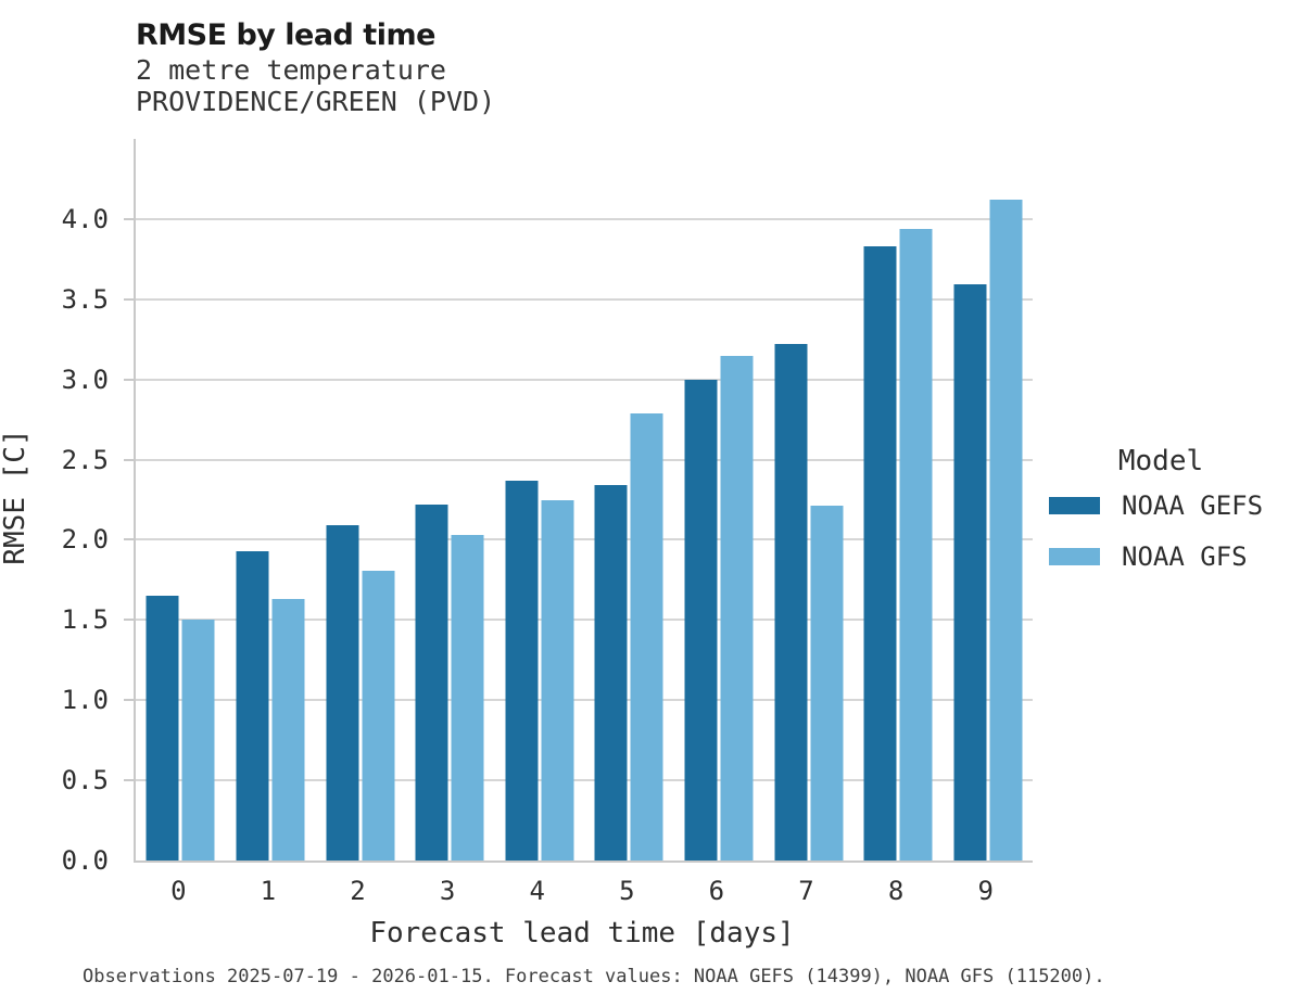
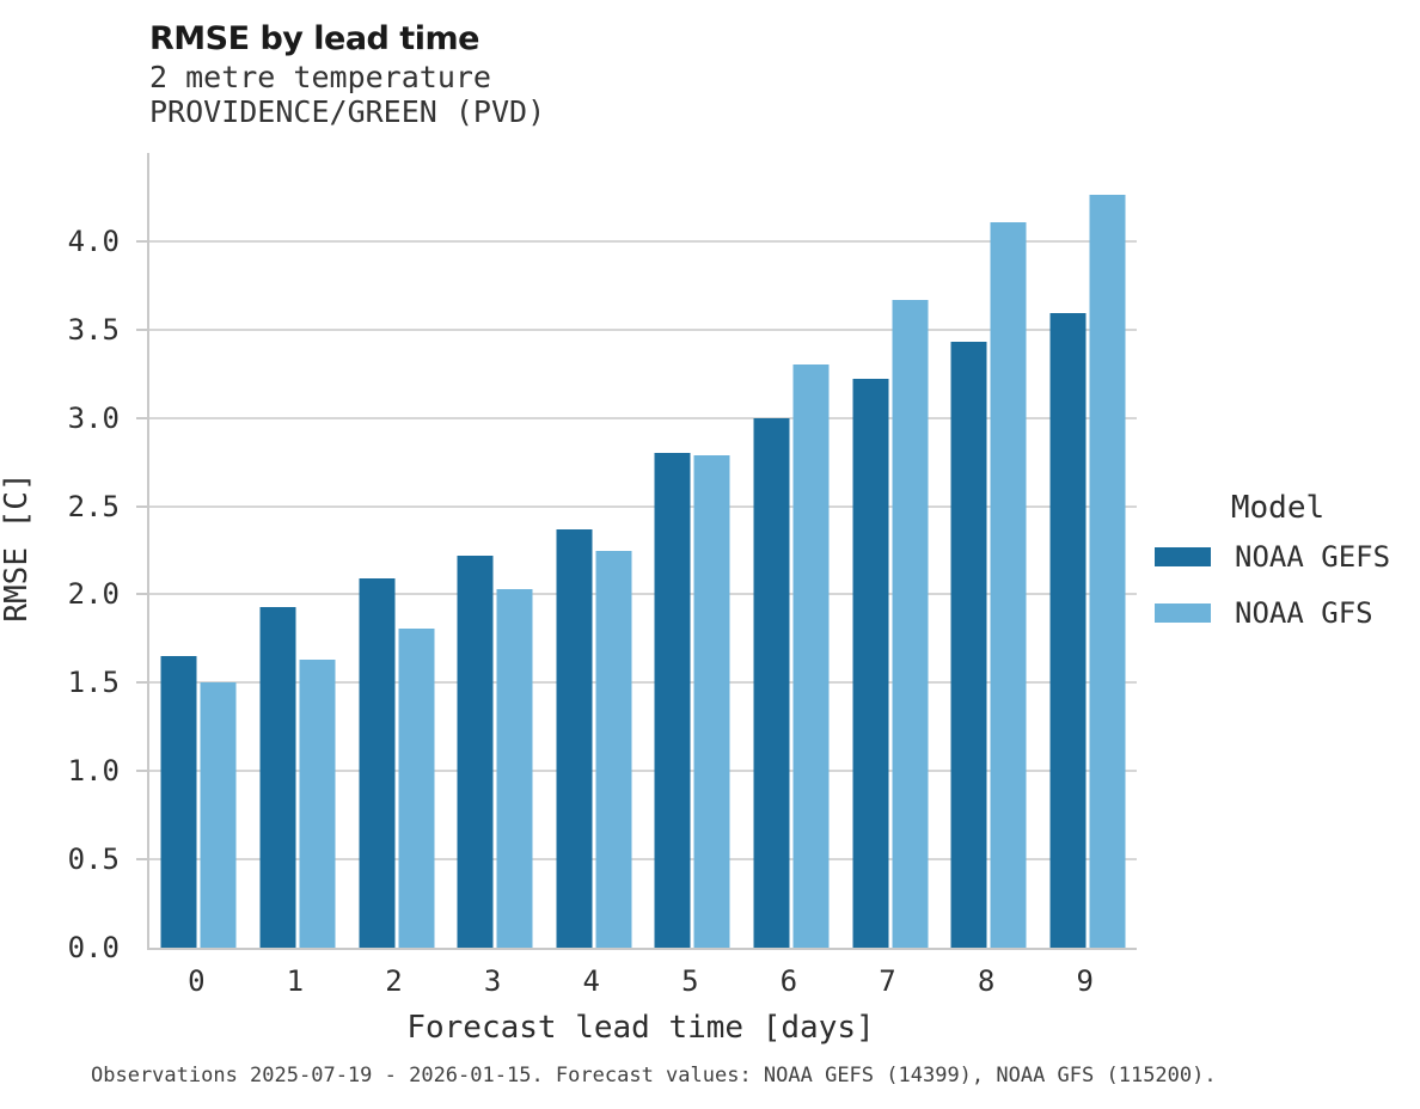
NOAA GEFS/5: 2.34 -> 2.80
NOAA GFS/6: 3.15 -> 3.30
NOAA GFS/7: 2.21 -> 3.67
NOAA GEFS/8: 3.83 -> 3.43
NOAA GFS/8: 3.94 -> 4.11
NOAA GFS/9: 4.12 -> 4.26
